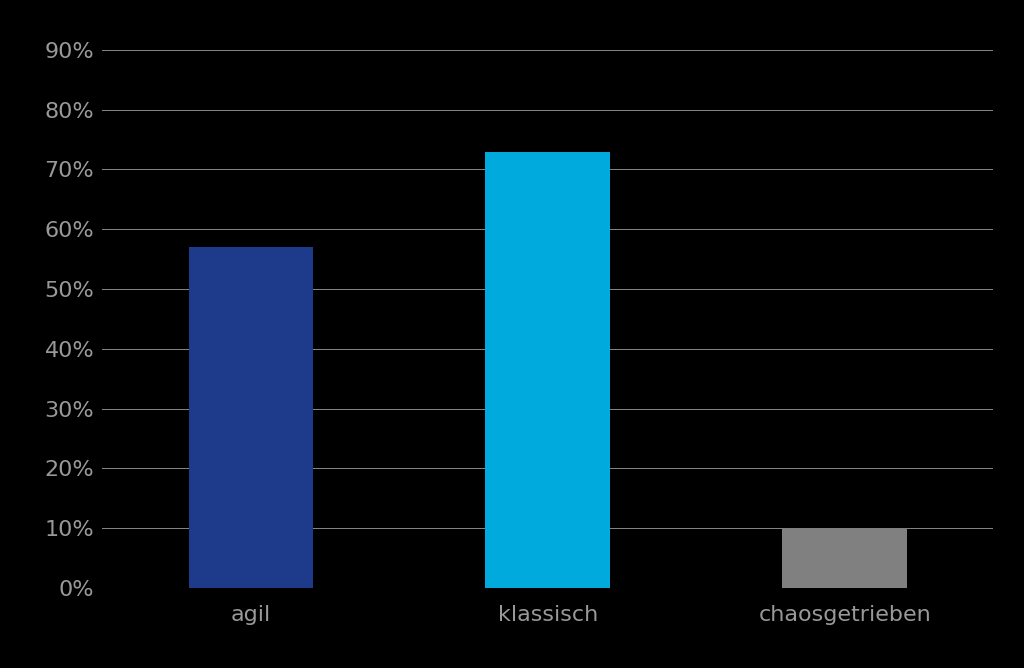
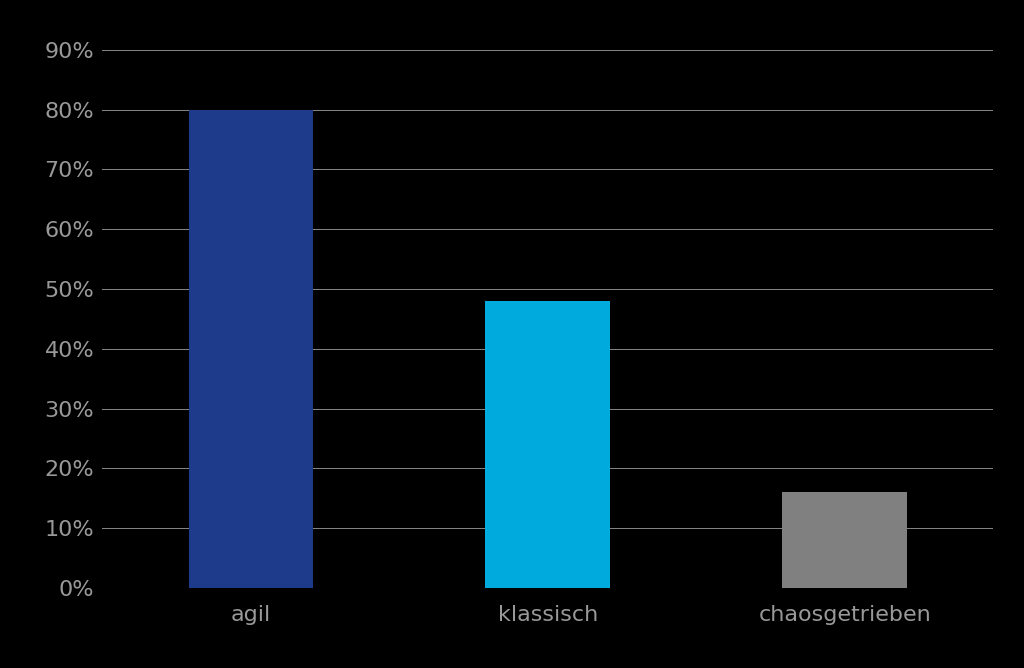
agil: 57% -> 80%
klassisch: 73% -> 48%
chaosgetrieben: 10% -> 16%
